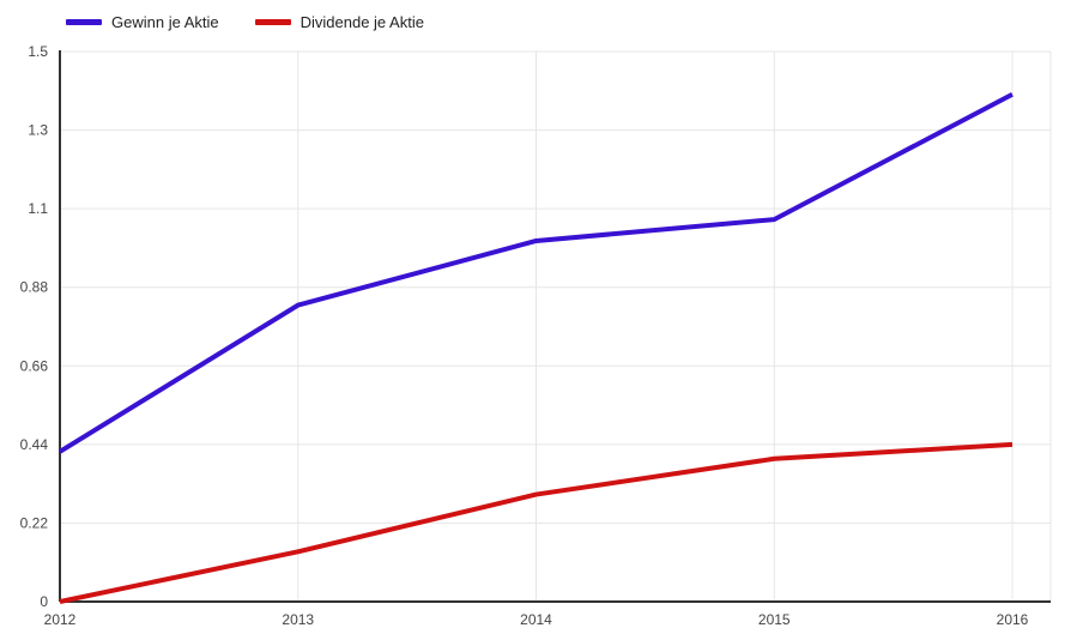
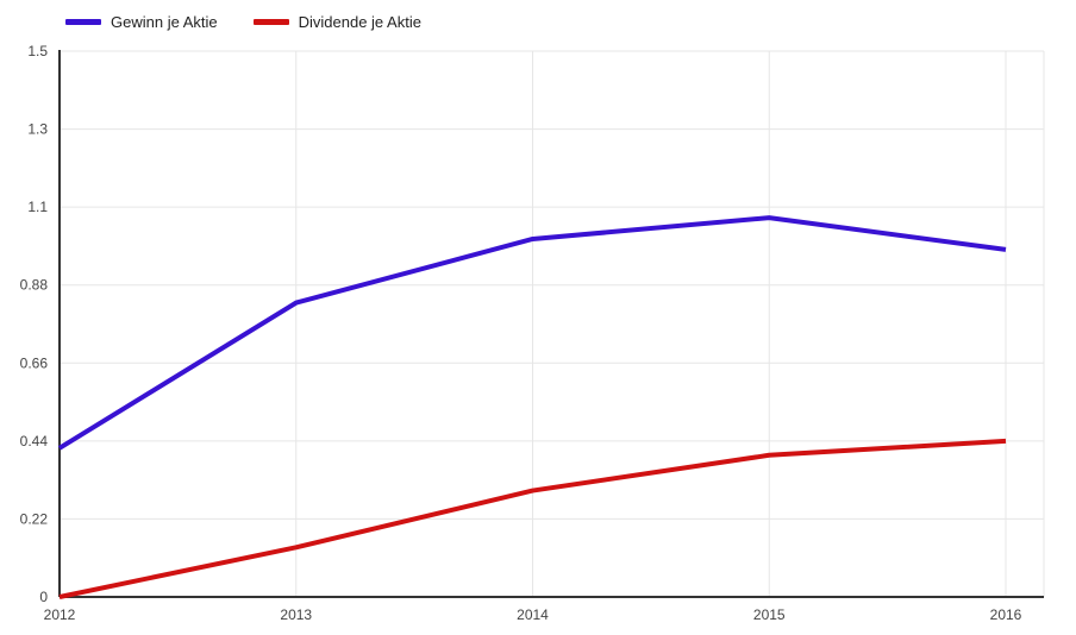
Gewinn je Aktie/2016: 1.42 -> 0.98
